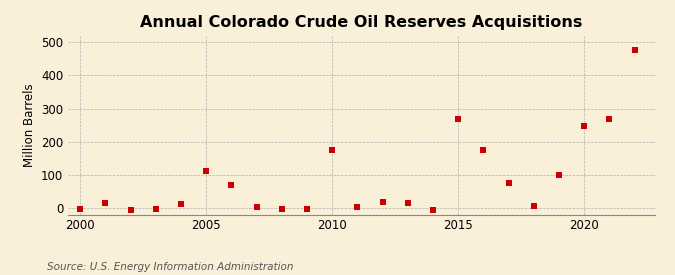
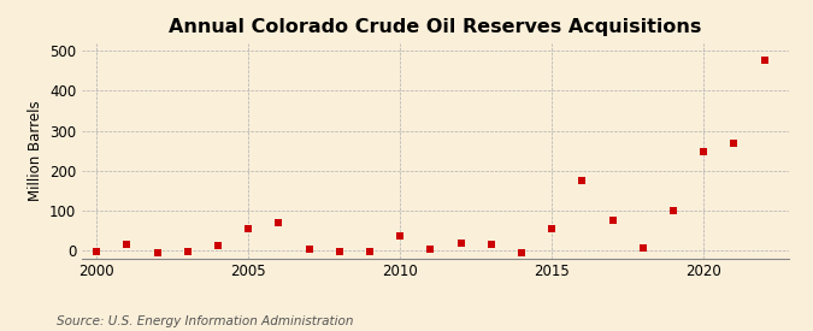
2005: 110 -> 55
2010: 175 -> 35
2015: 270 -> 55
